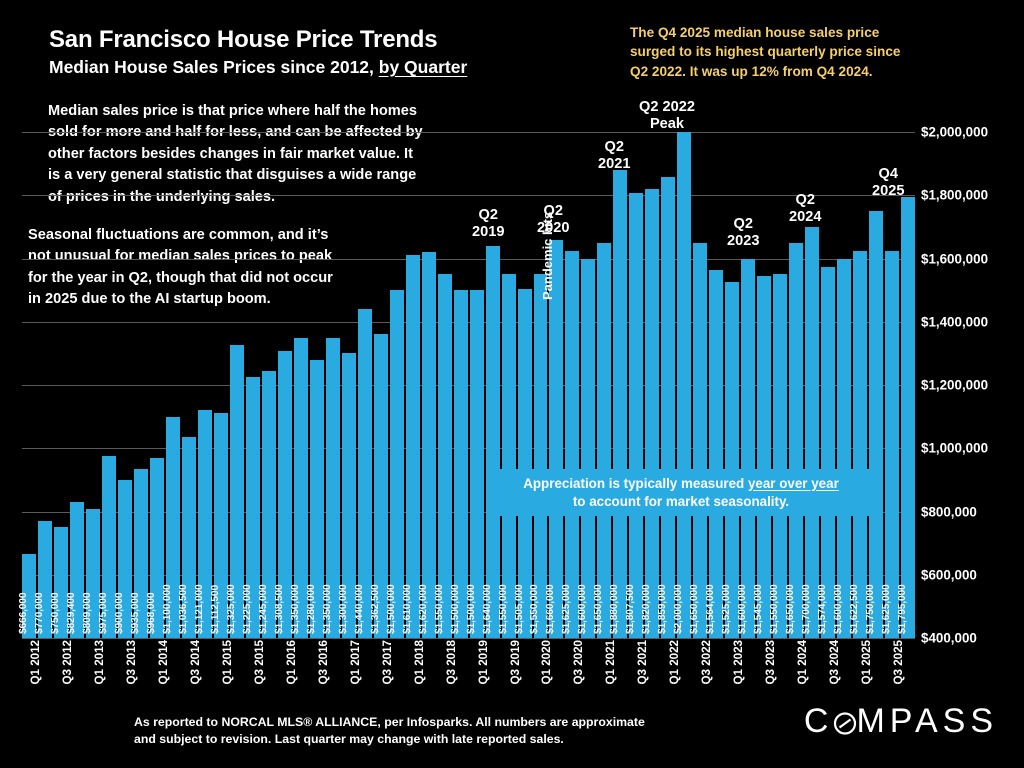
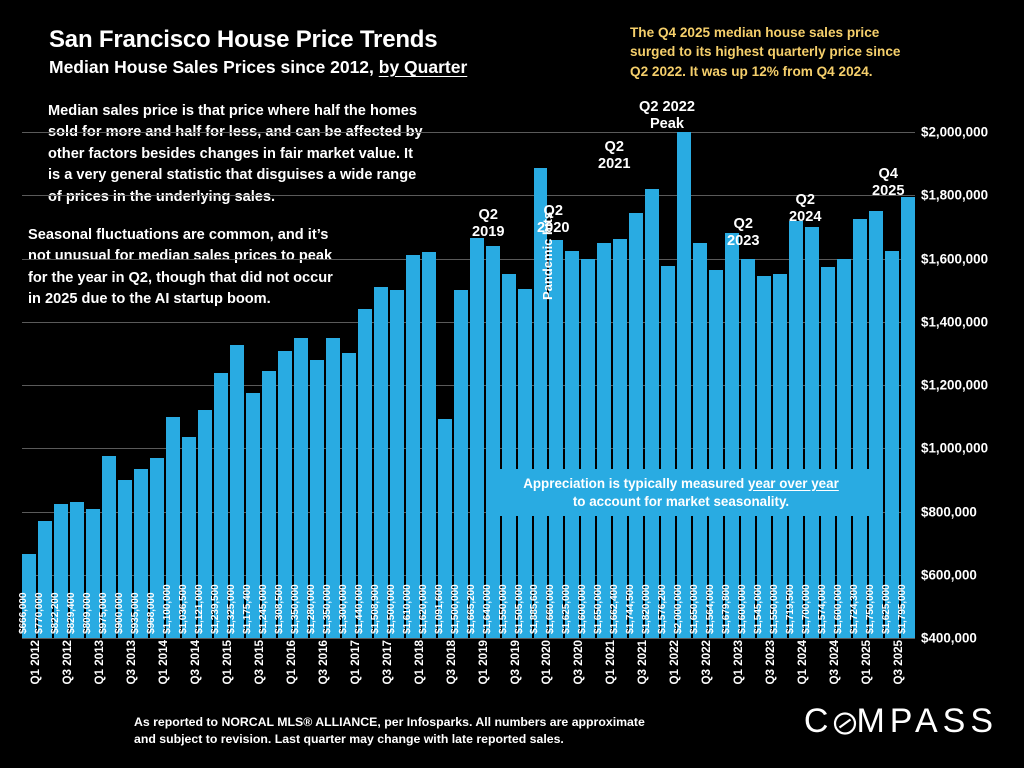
Q3 2012: $750,000 -> $822,200
Q1 2015: $1,112,500 -> $1,239,500
Q3 2015: $1,225,000 -> $1,175,400
Q3 2017: $1,362,500 -> $1,508,900
Q3 2018: $1,550,000 -> $1,091,600
Q1 2019: $1,500,000 -> $1,665,200
Q1 2020: $1,550,000 -> $1,885,600
Q2 2021: $1,880,000 -> $1,662,400
Q3 2021: $1,807,500 -> $1,744,500
Q1 2022: $1,859,000 -> $1,576,200
Q1 2023: $1,525,000 -> $1,679,800
Q1 2024: $1,650,000 -> $1,719,500
Q1 2025: $1,622,500 -> $1,724,300
